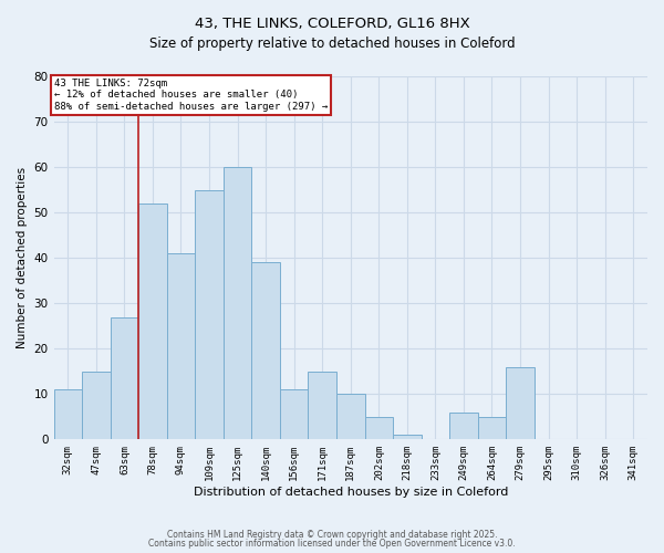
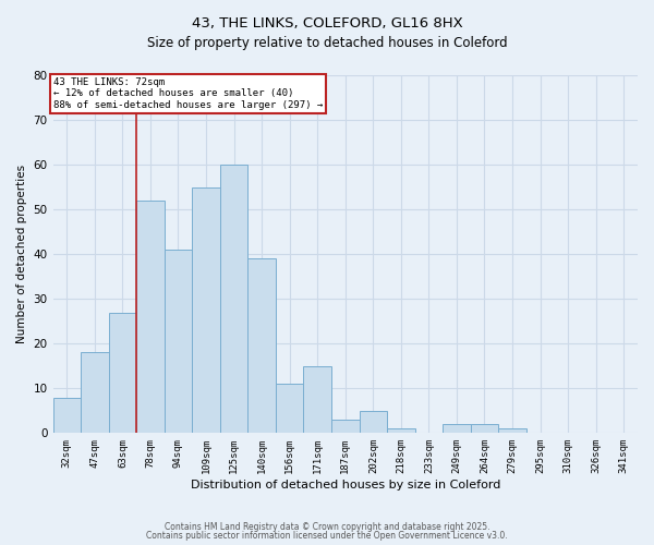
32sqm: 11 -> 8
47sqm: 15 -> 18
187sqm: 10 -> 3
249sqm: 6 -> 2
264sqm: 5 -> 2
279sqm: 16 -> 1
